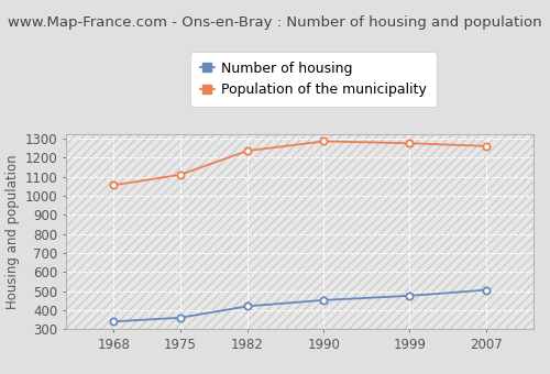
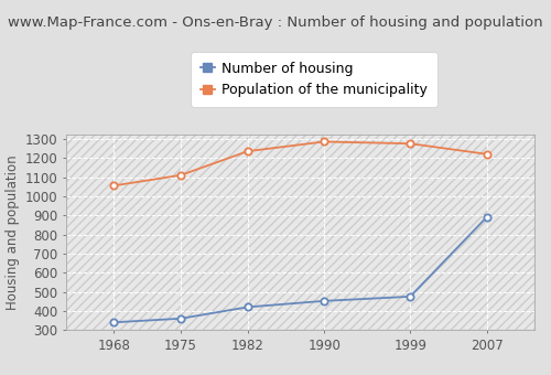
Number of housing/2007: 500 -> 890
Population of the municipality/2007: 1260 -> 1220
